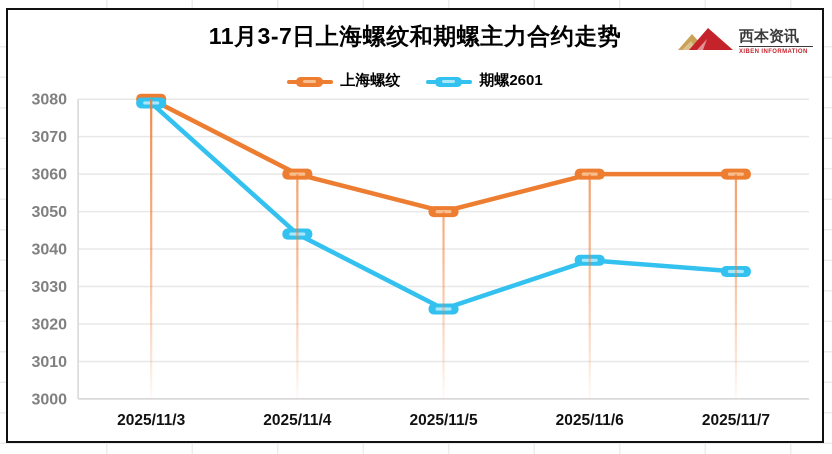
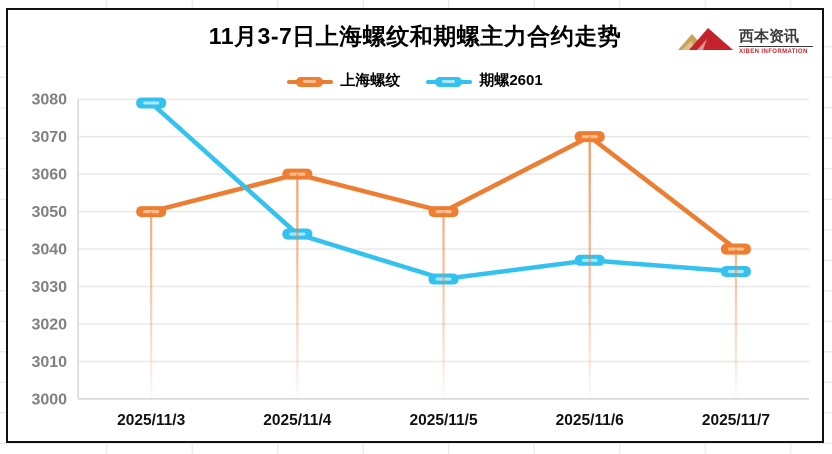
上海螺纹/2025/11/3: 3080 -> 3050
期螺2601/2025/11/5: 3024 -> 3032
上海螺纹/2025/11/6: 3060 -> 3070
上海螺纹/2025/11/7: 3060 -> 3040
